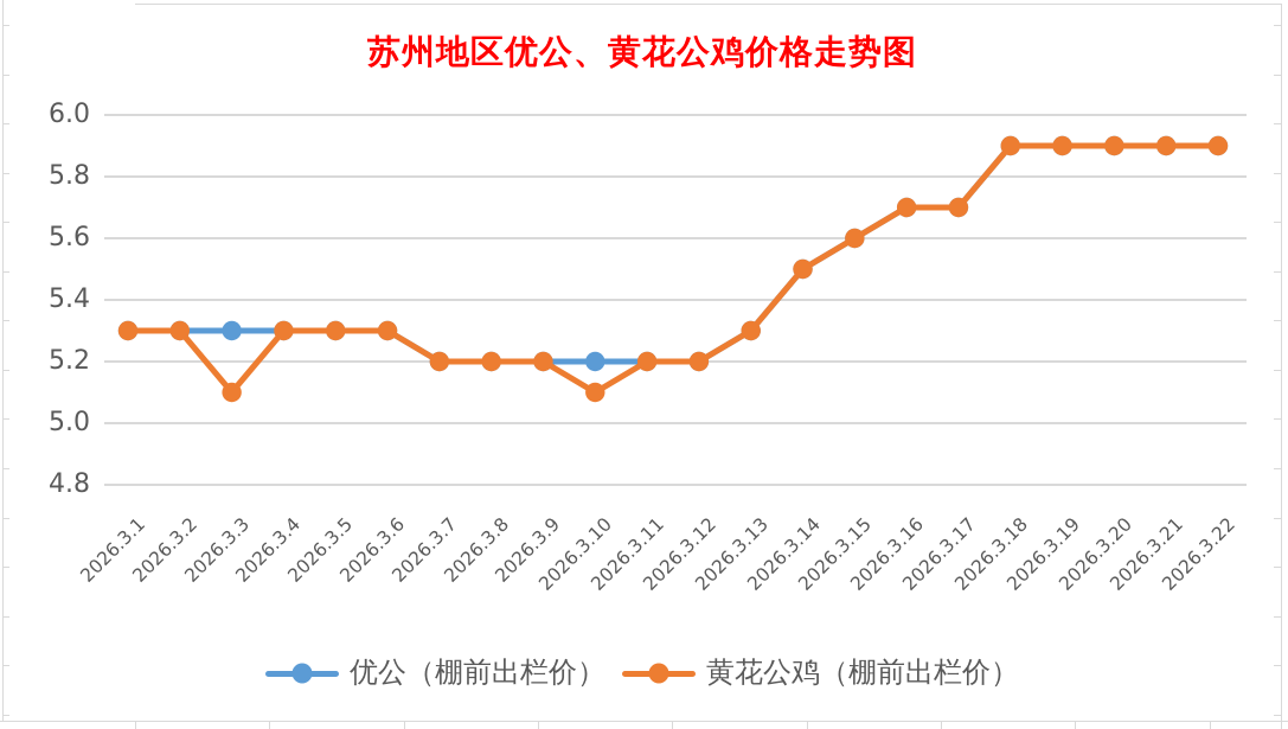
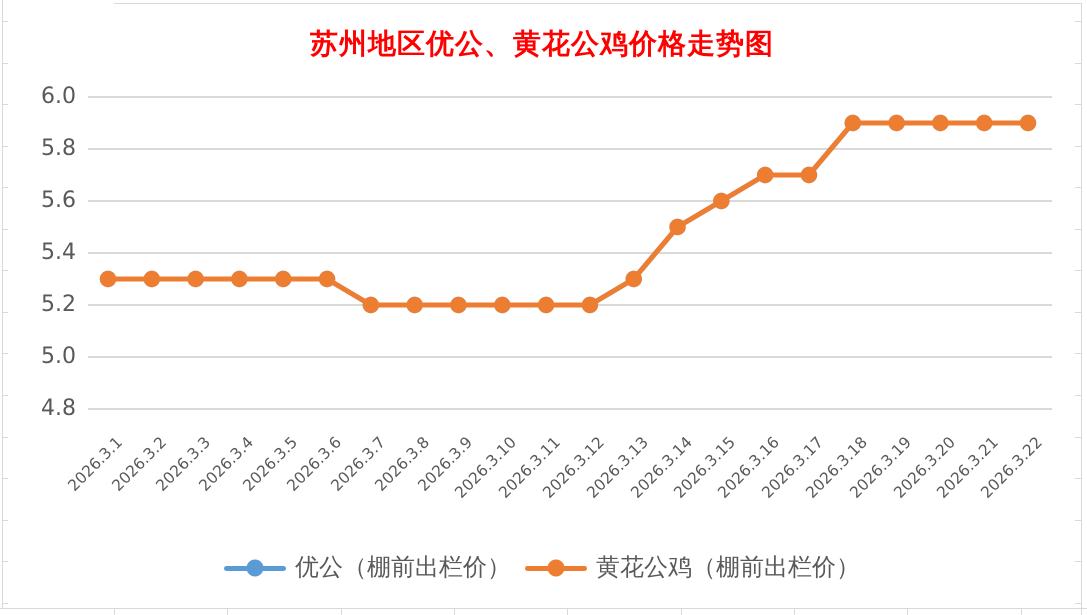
黄花公鸡（棚前出栏价）/2026.3.3: 5.1 -> 5.3
黄花公鸡（棚前出栏价）/2026.3.10: 5.1 -> 5.2
